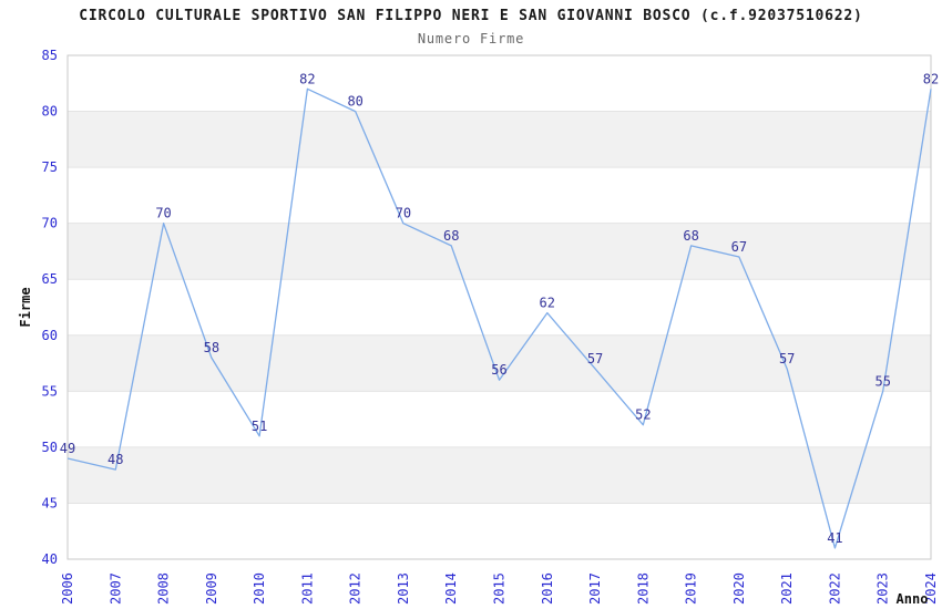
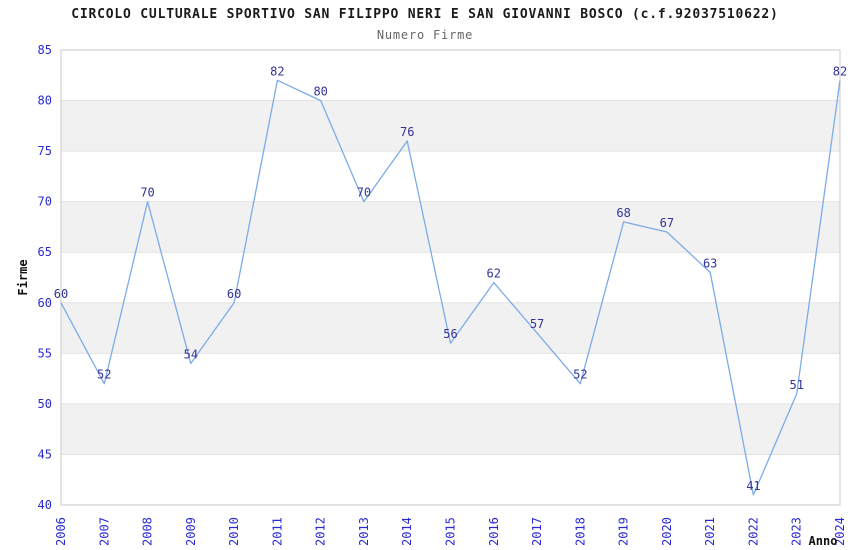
2006: 49 -> 60
2007: 48 -> 52
2009: 58 -> 54
2010: 51 -> 60
2014: 68 -> 76
2021: 57 -> 63
2023: 55 -> 51
